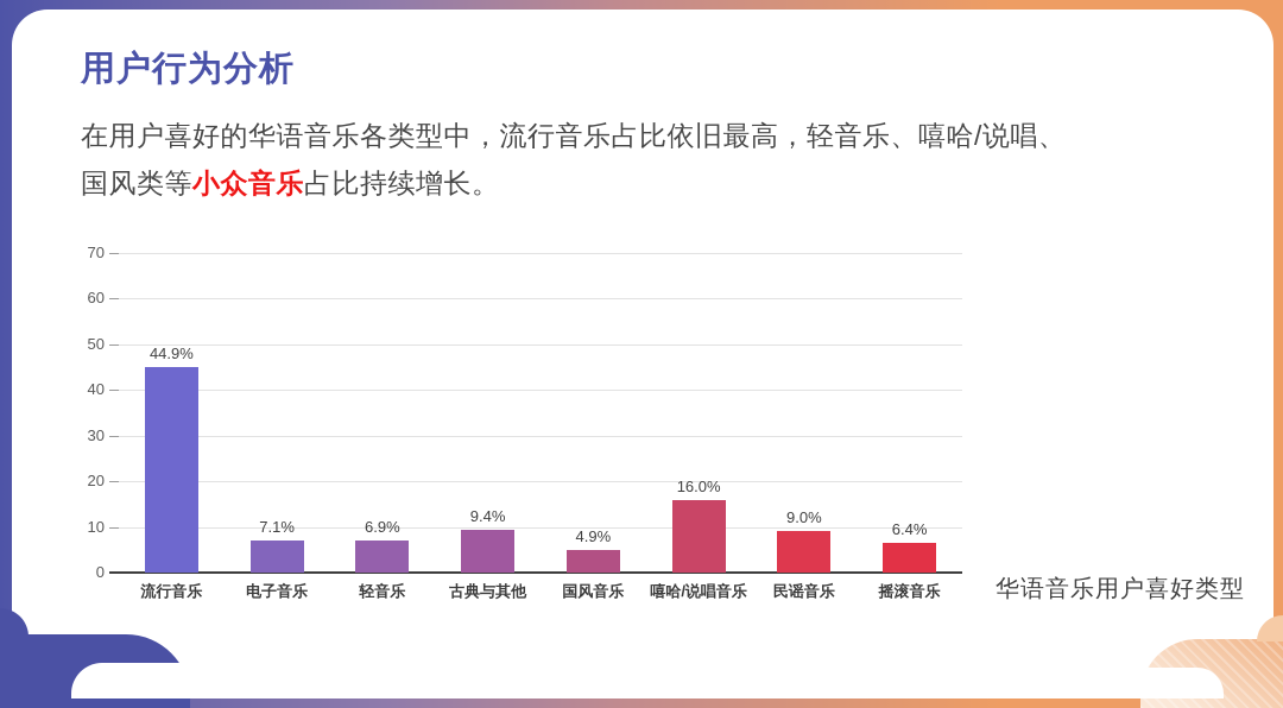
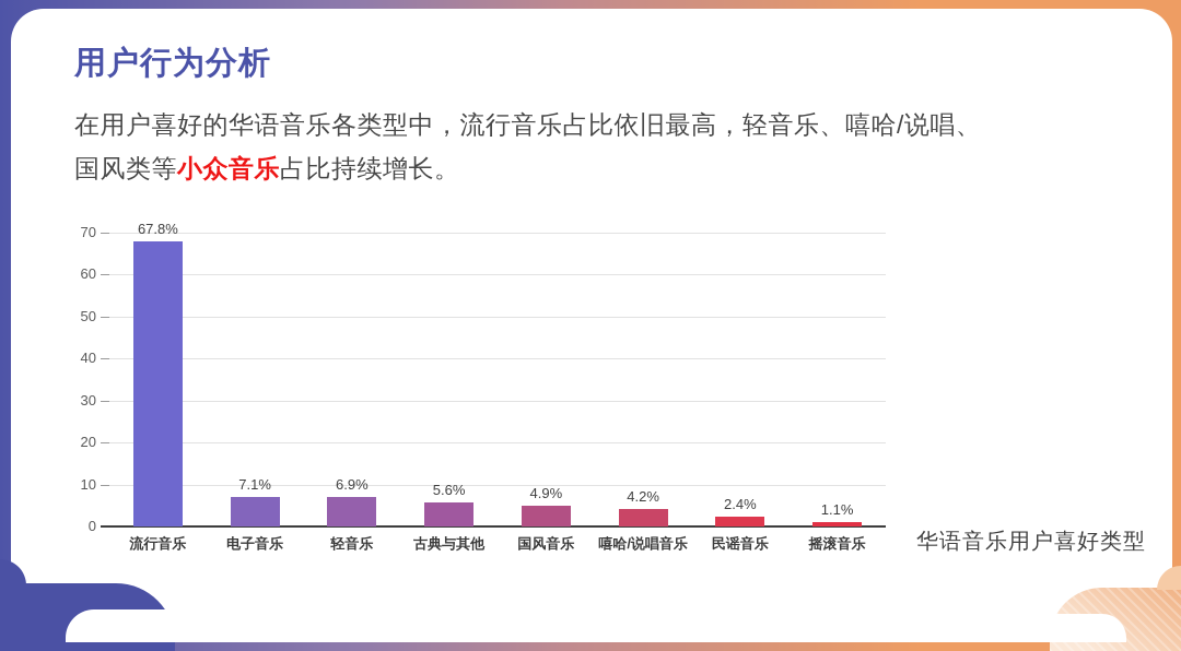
流行音乐: 44.9% -> 67.8%
古典与其他: 9.4% -> 5.6%
嘻哈/说唱音乐: 16.0% -> 4.2%
民谣音乐: 9.0% -> 2.4%
摇滚音乐: 6.4% -> 1.1%
